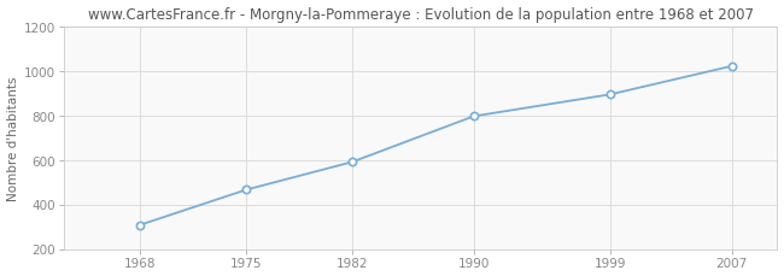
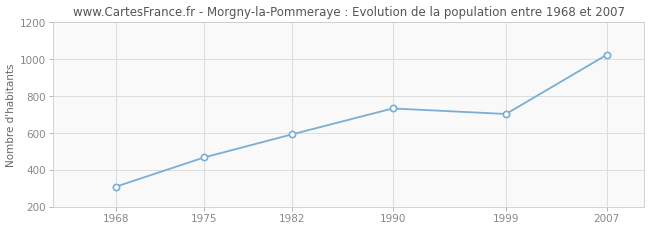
1990: 800 -> 730
1999: 890 -> 700
